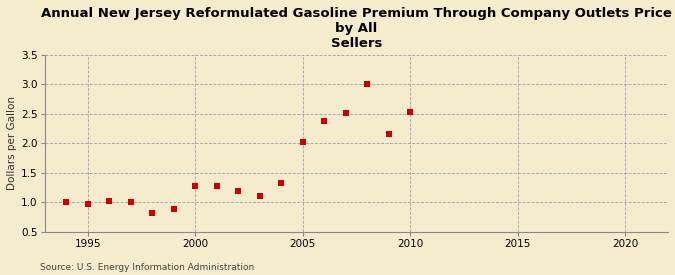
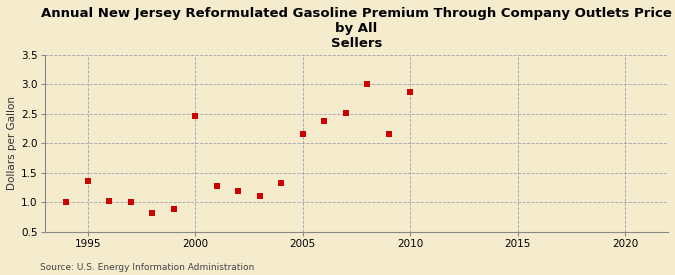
1995: 0.97 -> 1.36
2000: 1.27 -> 2.46
2005: 2.02 -> 2.16
2010: 2.53 -> 2.86
